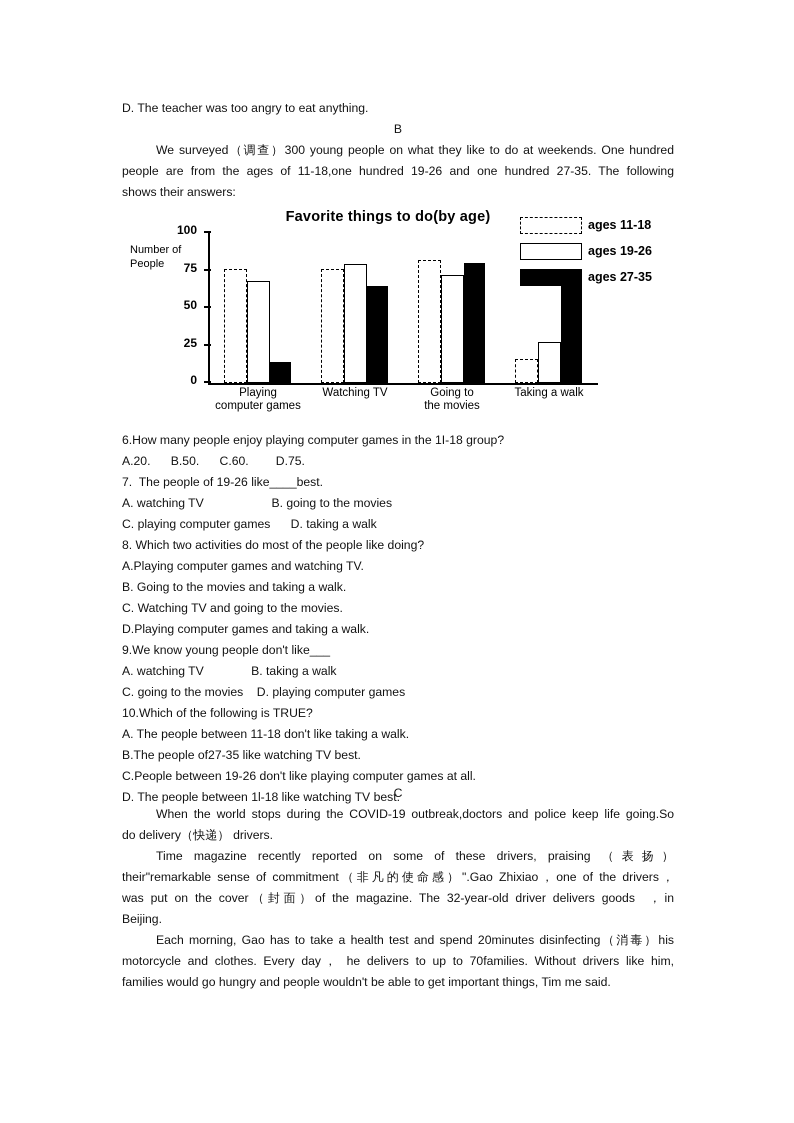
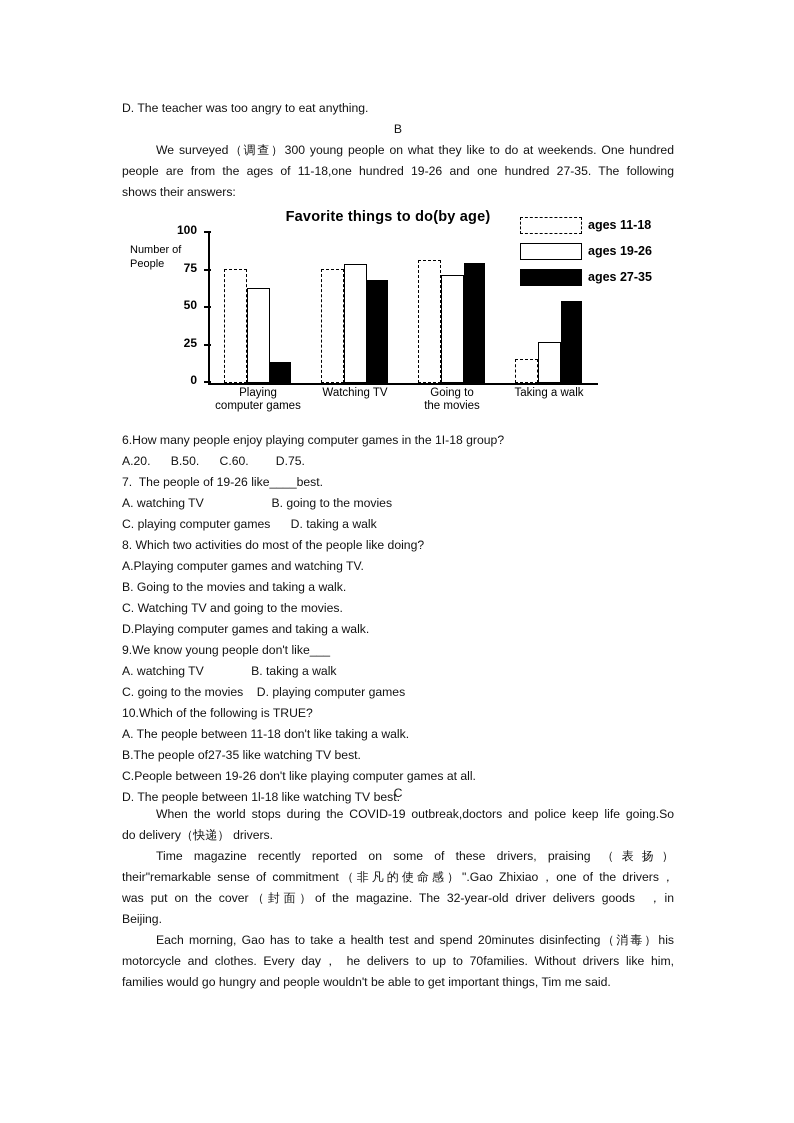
ages 19-26/Playing computer games: 67 -> 62
ages 27-35/Watching TV: 65 -> 69
ages 27-35/Taking a walk: 69 -> 55
